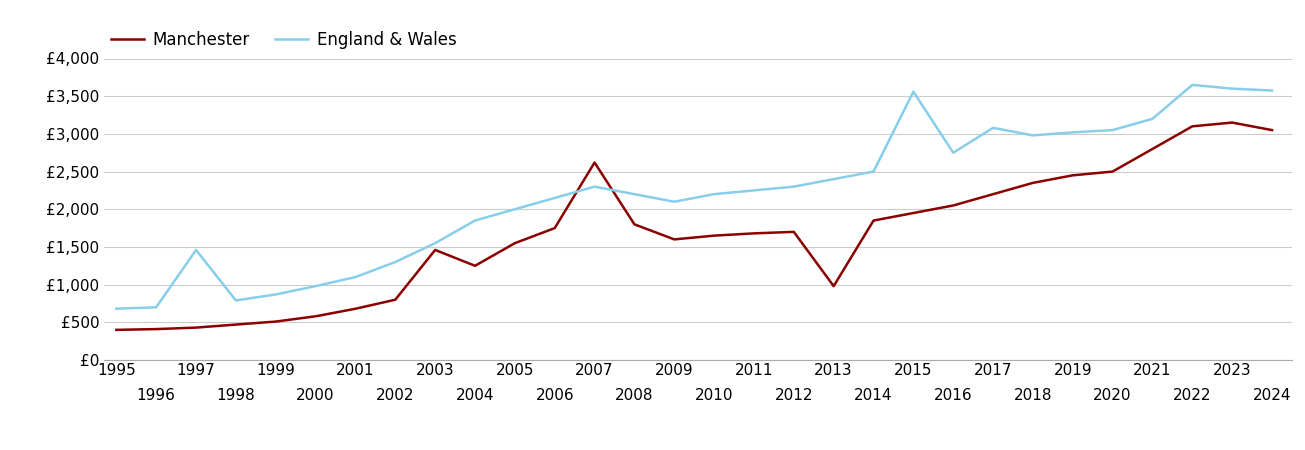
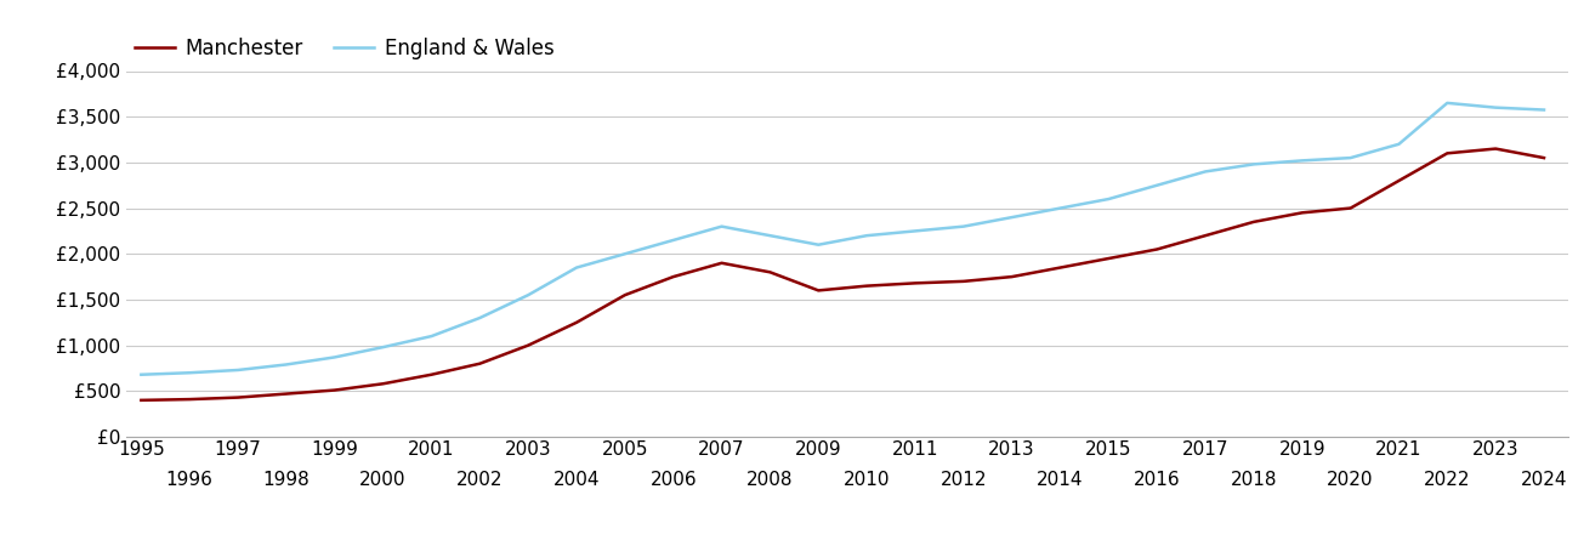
England & Wales/1997: £1,460 -> £730
Manchester/2003: £1,460 -> £1,000
Manchester/2007: £2,620 -> £1,900
Manchester/2013: £980 -> £1,750
England & Wales/2015: £3,560 -> £2,600
England & Wales/2017: £3,080 -> £2,900
